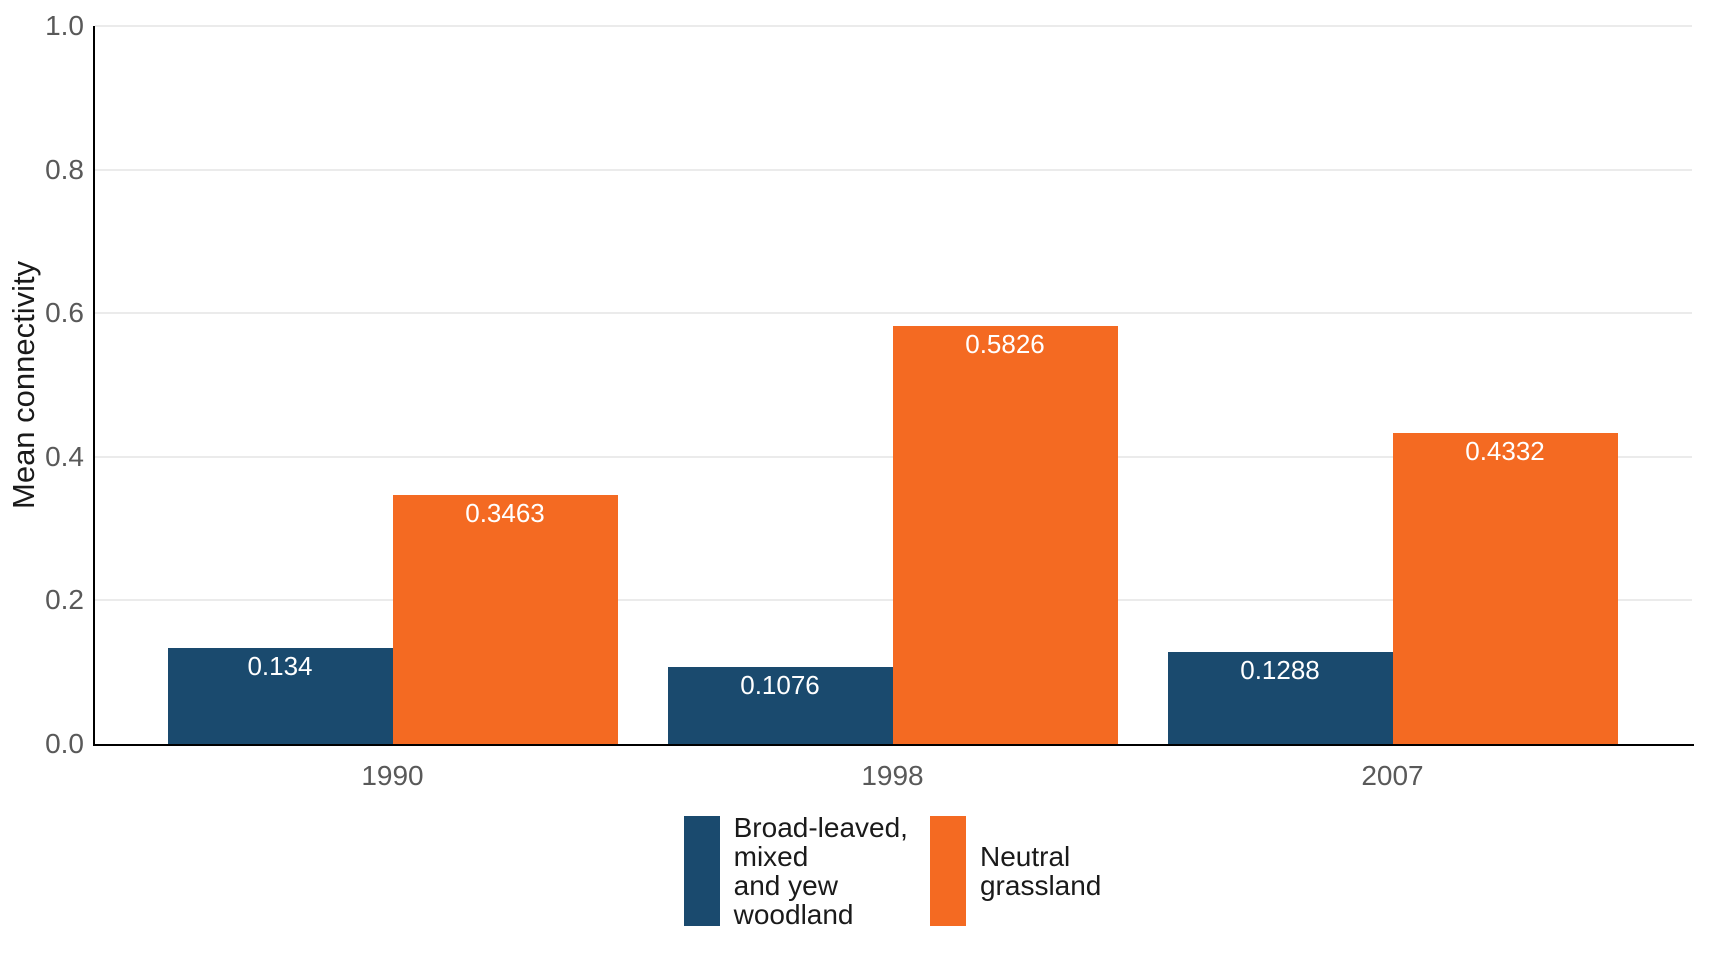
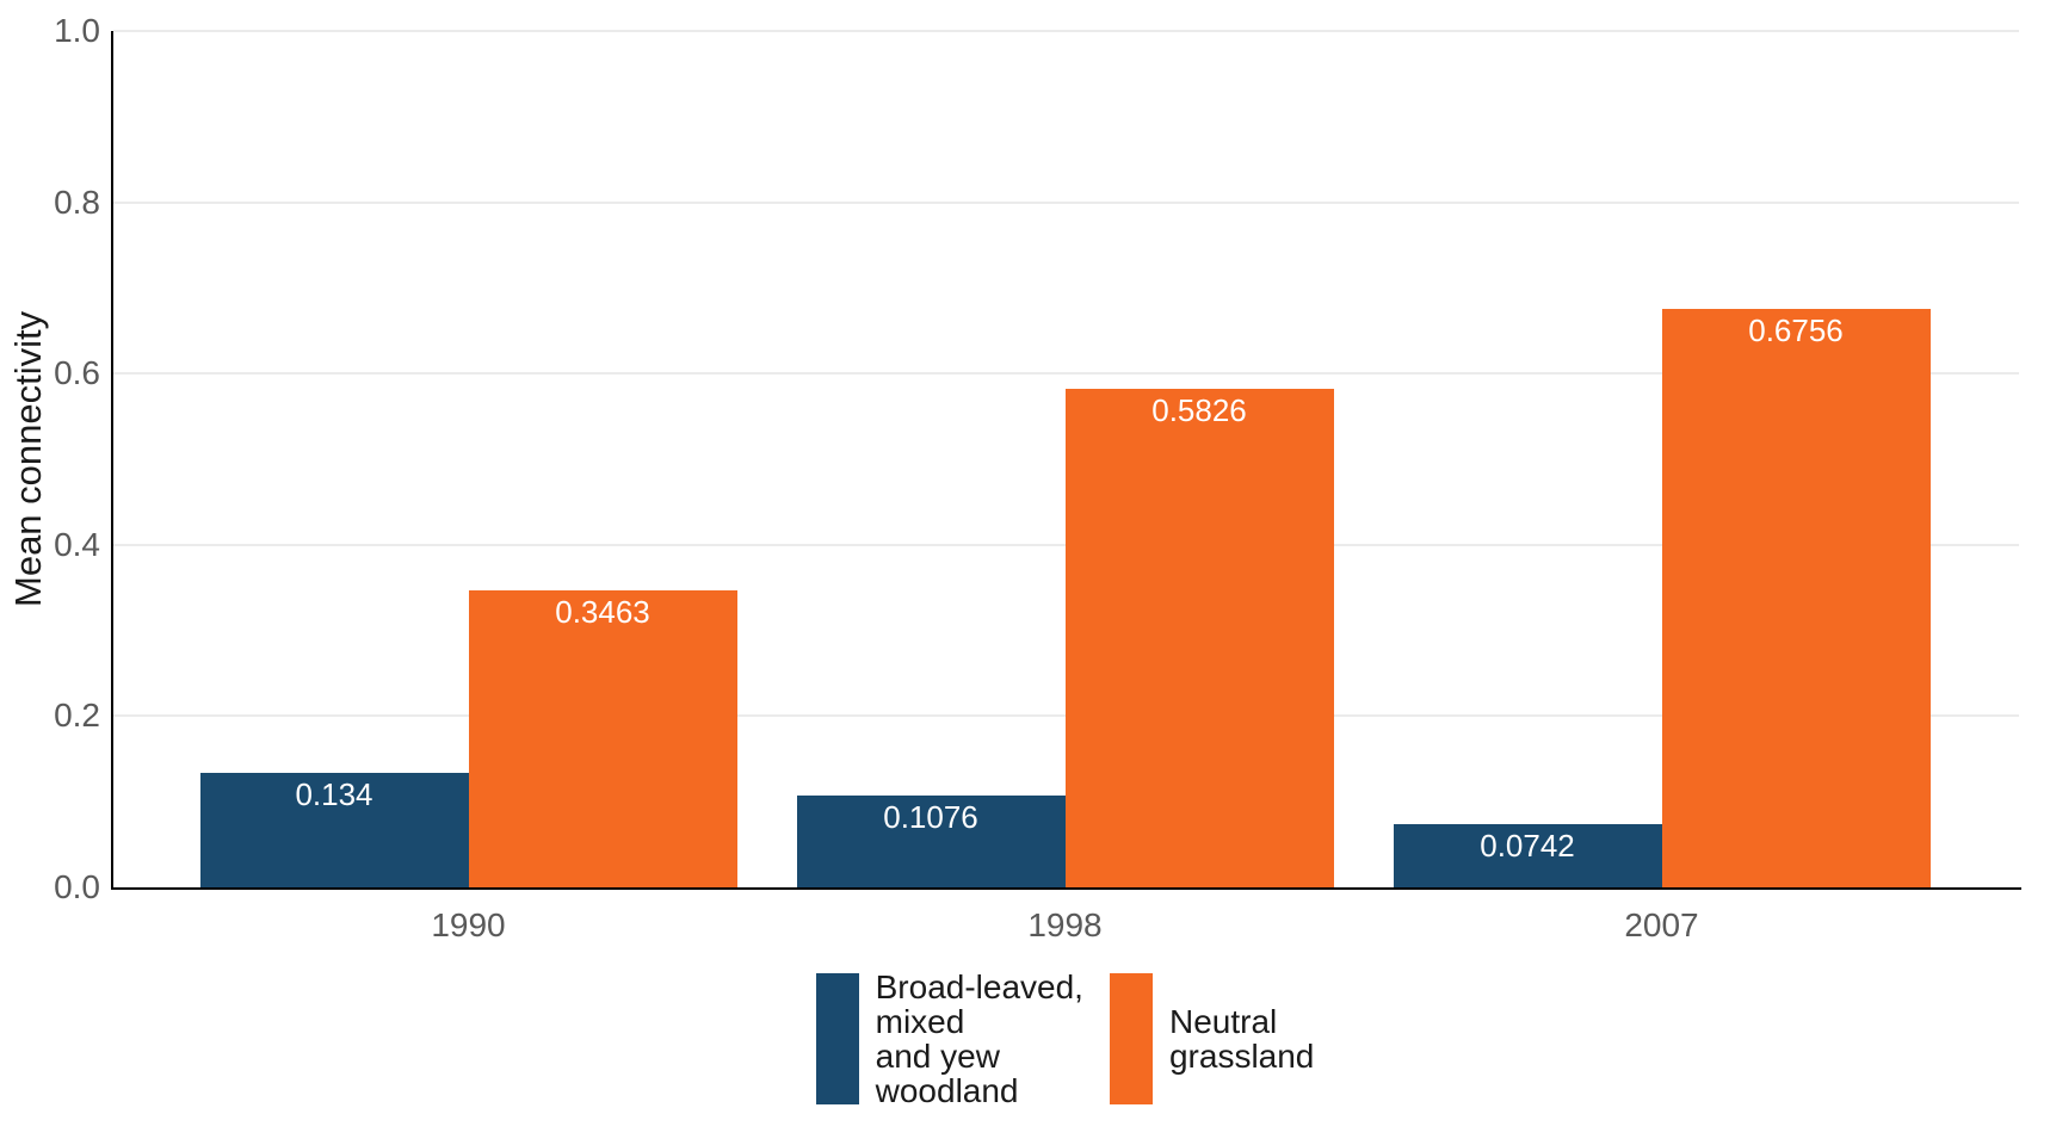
Broad-leaved, mixed and yew woodland/2007: 0.1288 -> 0.0742
Neutral grassland/2007: 0.4332 -> 0.6756
